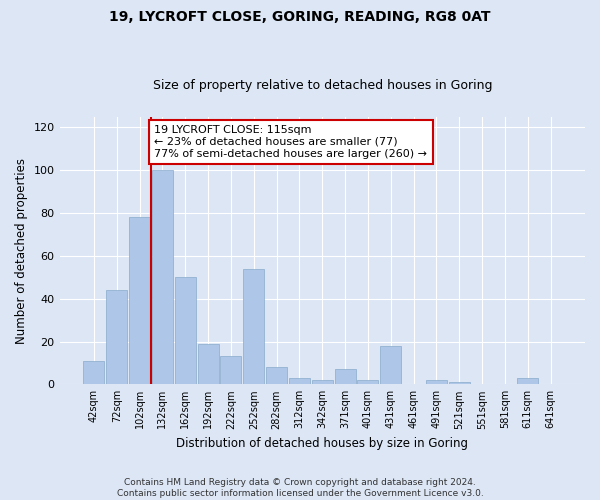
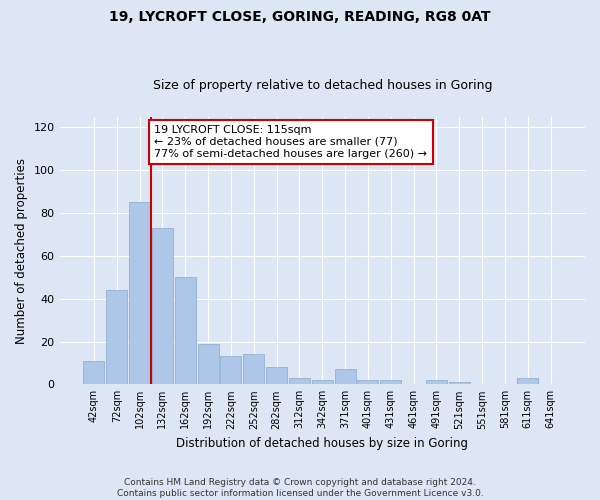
102sqm: 78 -> 85
132sqm: 100 -> 73
252sqm: 54 -> 14
431sqm: 18 -> 2
